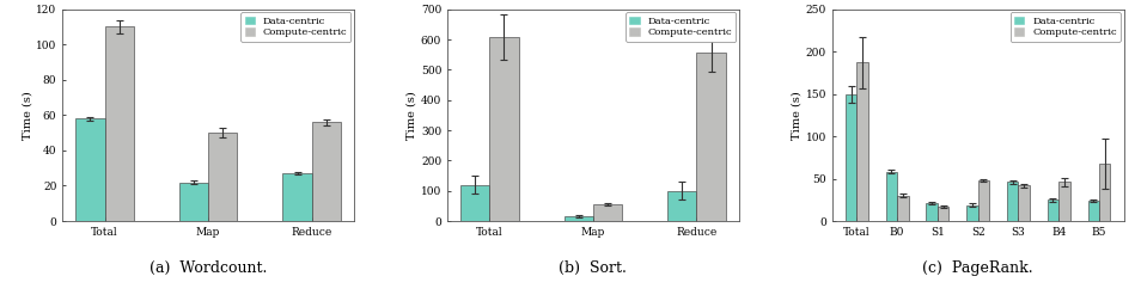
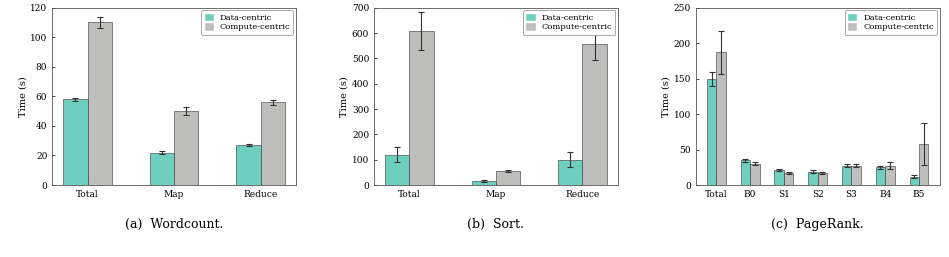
Data-centric/B0: 58 -> 35
Compute-centric/S2: 48 -> 17
Data-centric/S3: 46 -> 27
Compute-centric/S3: 42 -> 27
Compute-centric/B4: 46 -> 27
Data-centric/B5: 24 -> 12
Compute-centric/B5: 68 -> 58
